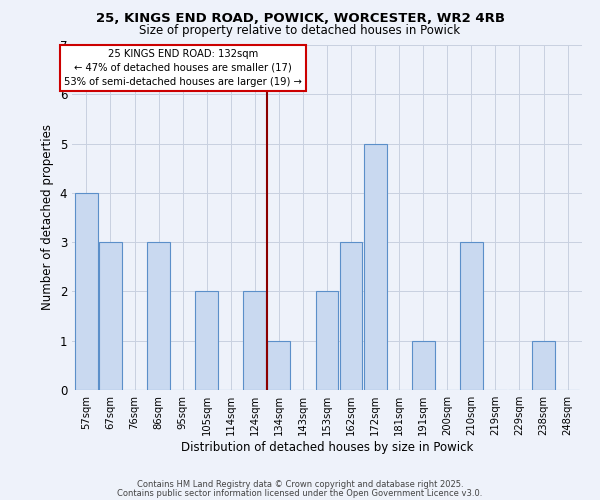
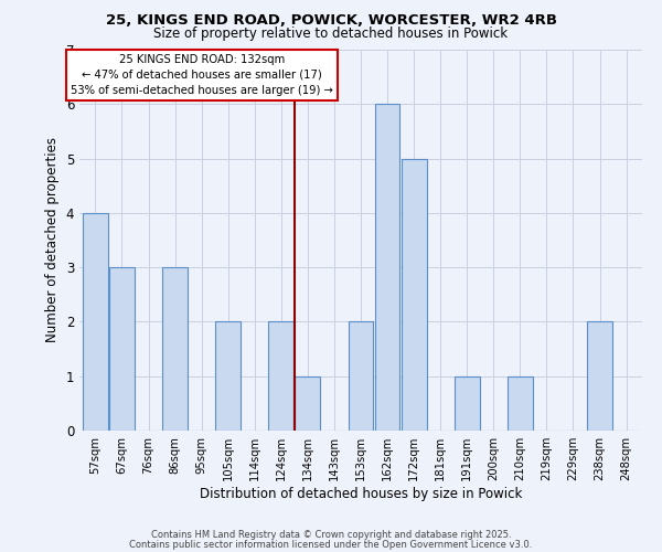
162sqm: 3 -> 6
210sqm: 3 -> 1
238sqm: 1 -> 2
